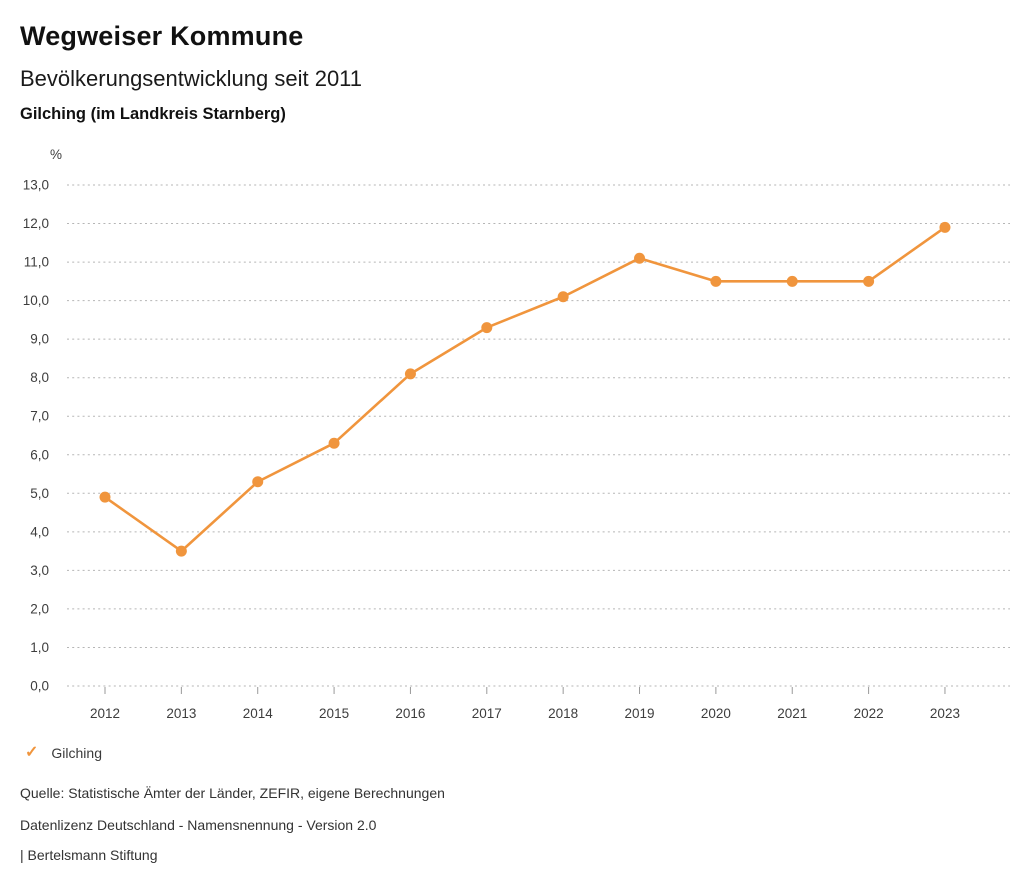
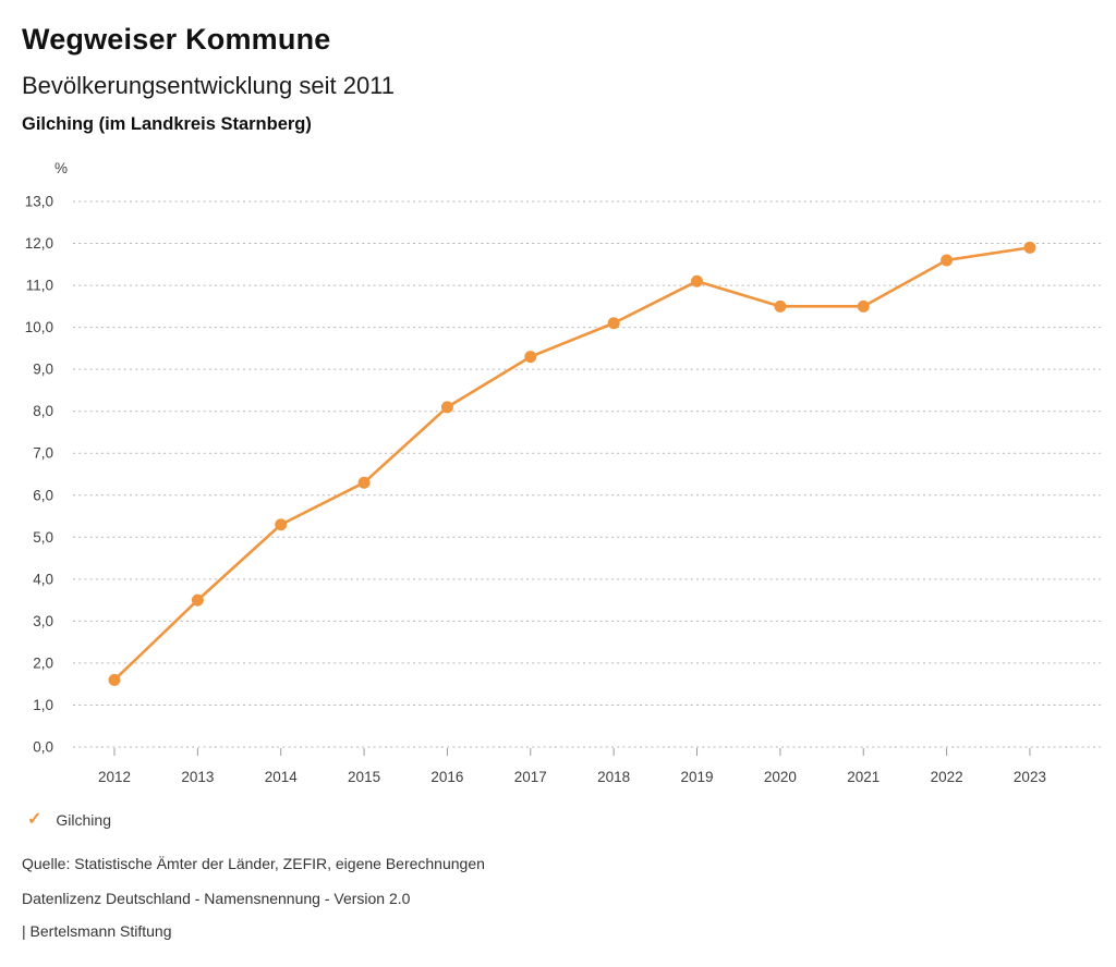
2012: 4,9 -> 1,6
2022: 10,5 -> 11,6
